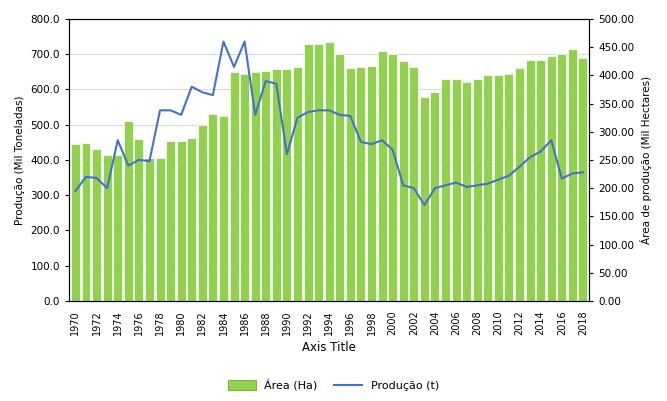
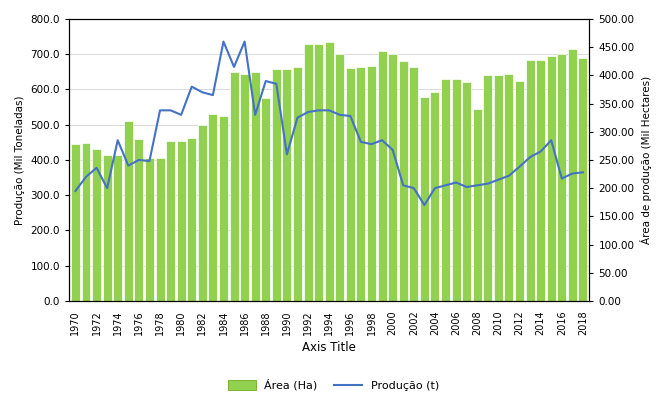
Produção (t)/1972: 218 -> 236
Área (Ha)/1988: 653 -> 575
Área (Ha)/2008: 630 -> 545
Área (Ha)/2012: 660 -> 625
